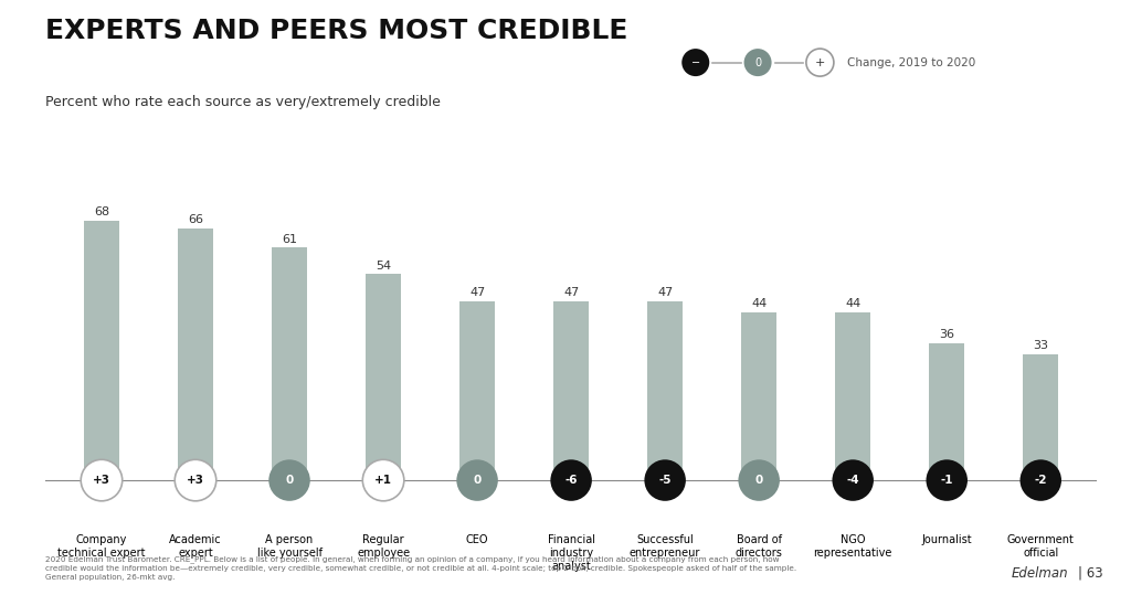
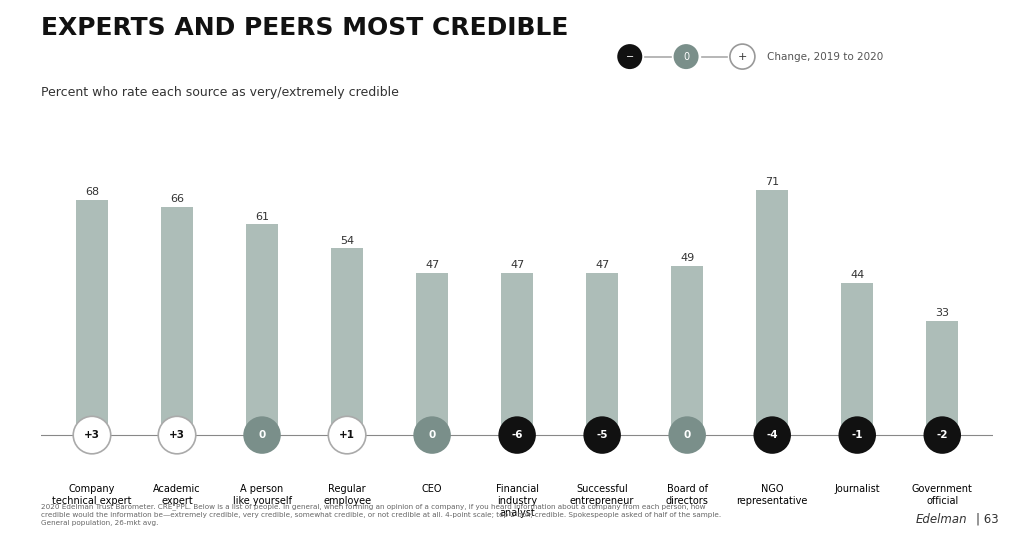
Board of directors: 44 -> 49
NGO representative: 44 -> 71
Journalist: 36 -> 44
